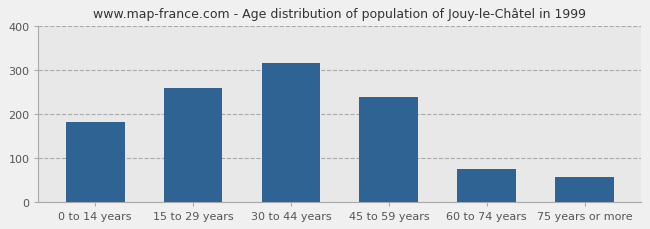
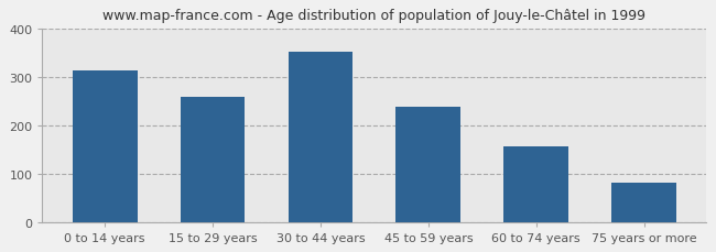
0 to 14 years: 180 -> 314
30 to 44 years: 315 -> 352
60 to 74 years: 75 -> 155
75 years or more: 55 -> 82
